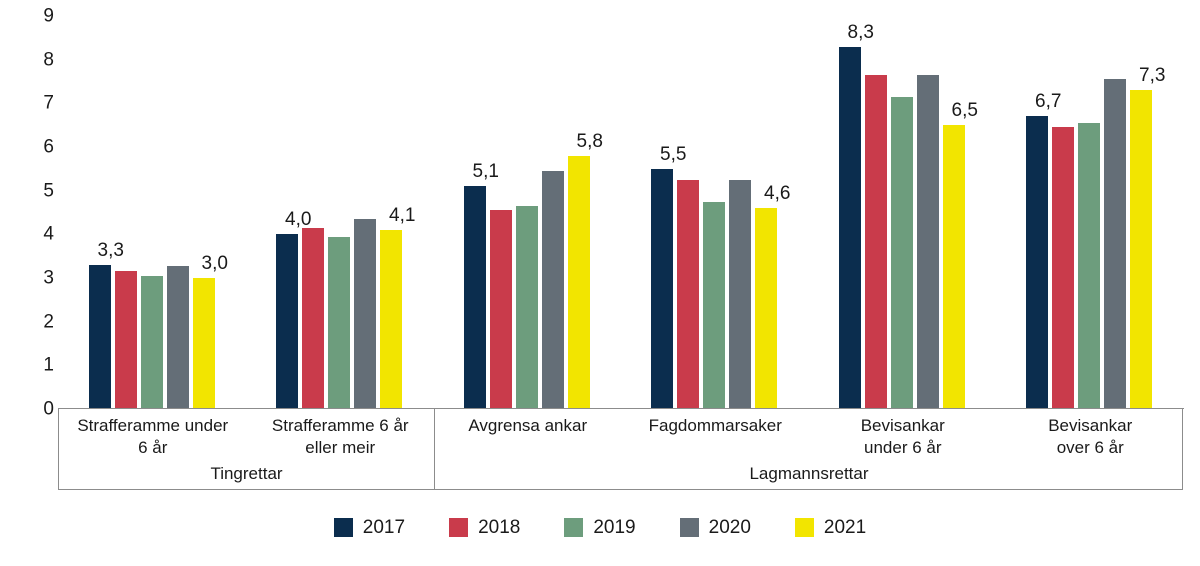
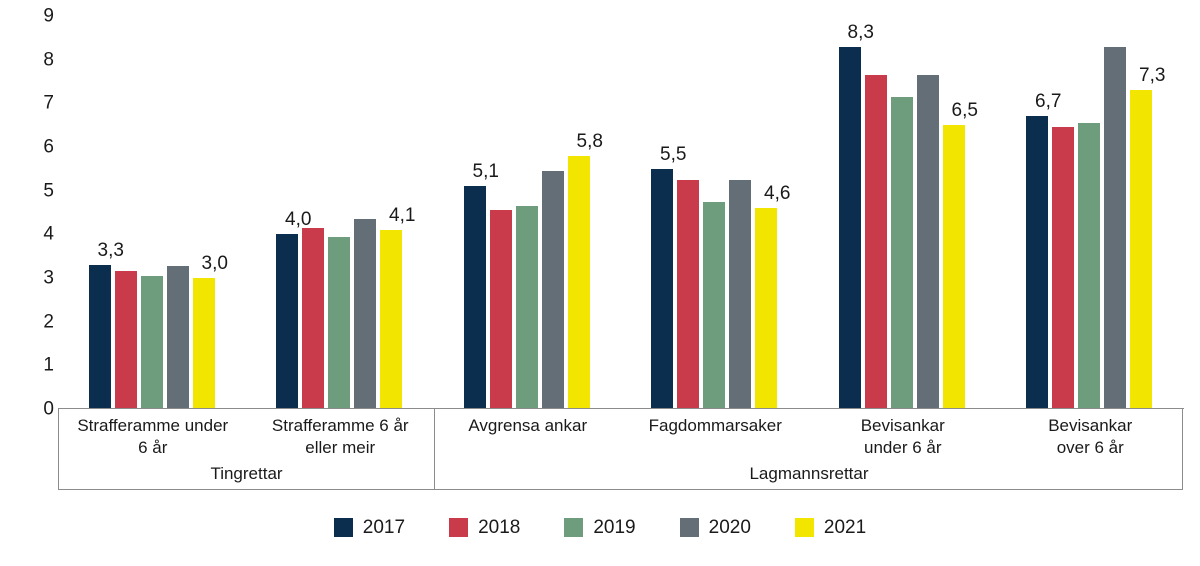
2020/Bevisankar over 6 år: 7.5 -> 8.3
